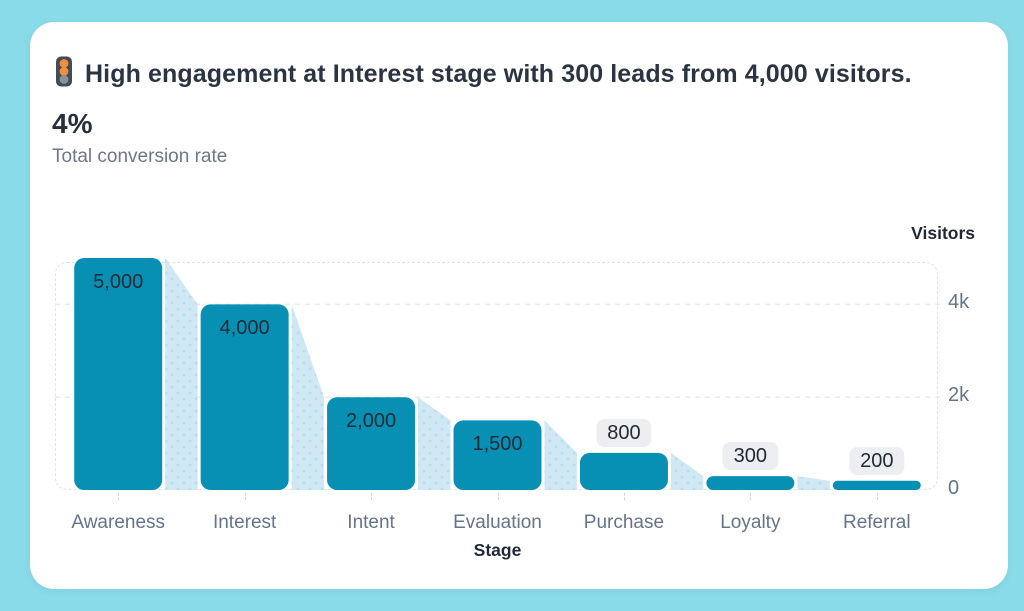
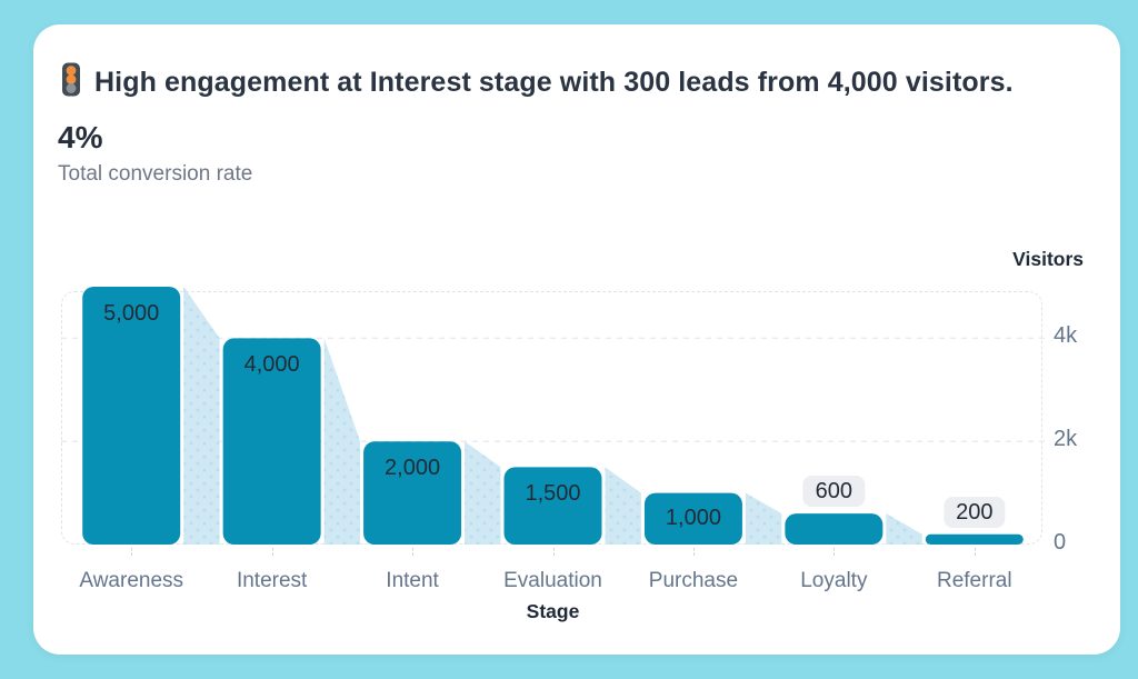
Purchase: 800 -> 1,000
Loyalty: 300 -> 600
